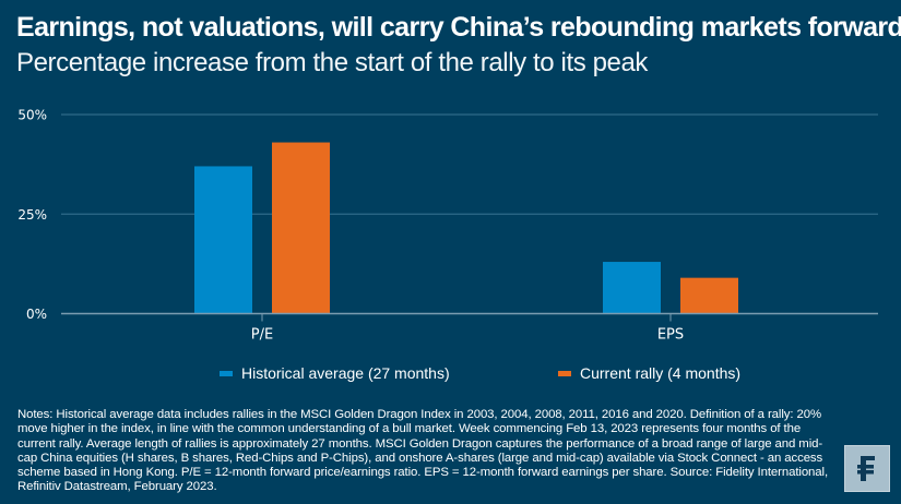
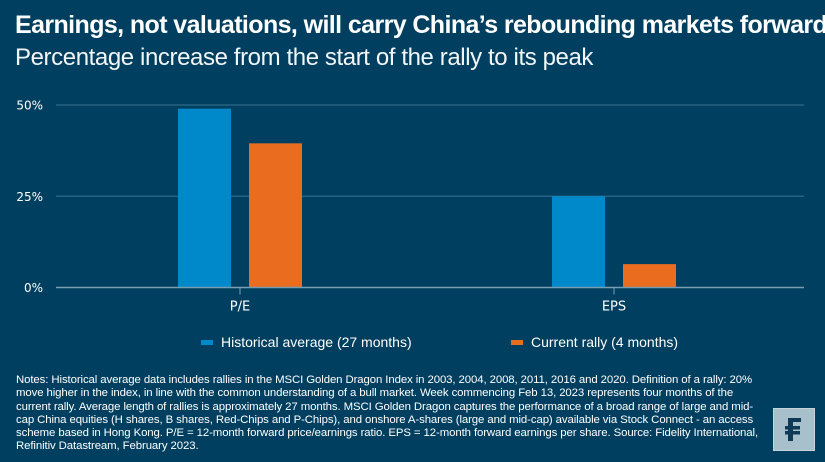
Historical average (27 months)/P/E: 37% -> 49%
Current rally (4 months)/P/E: 43% -> 40%
Historical average (27 months)/EPS: 13% -> 25%
Current rally (4 months)/EPS: 9% -> 6%
